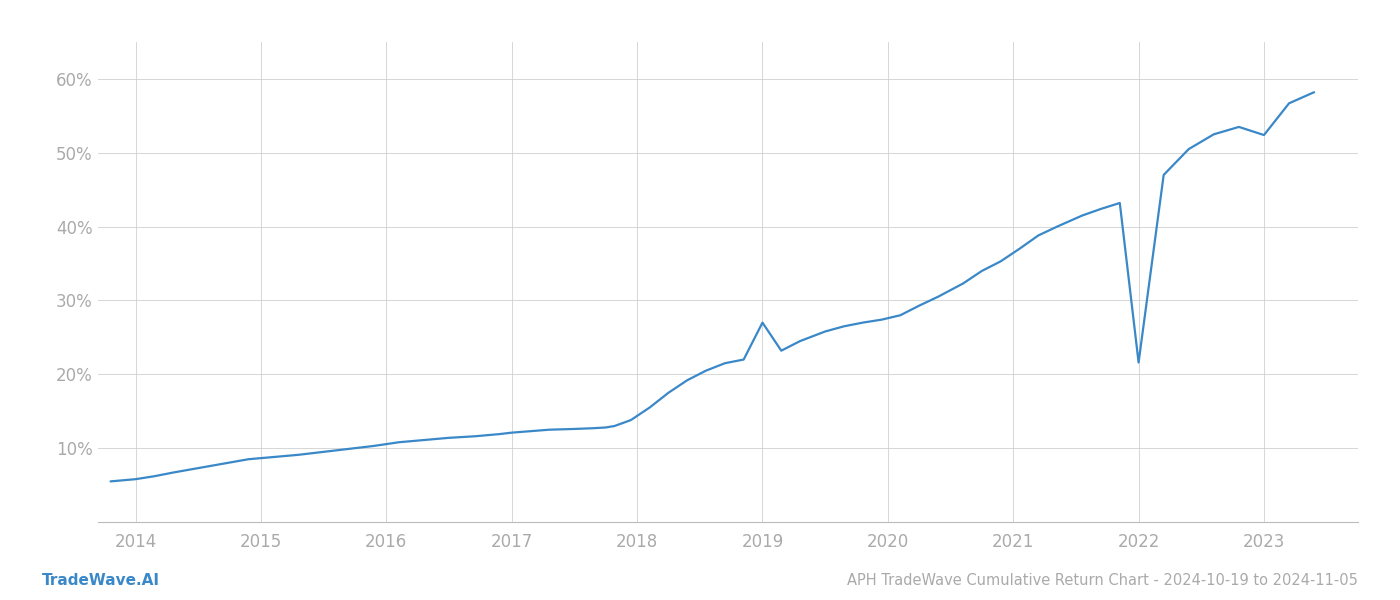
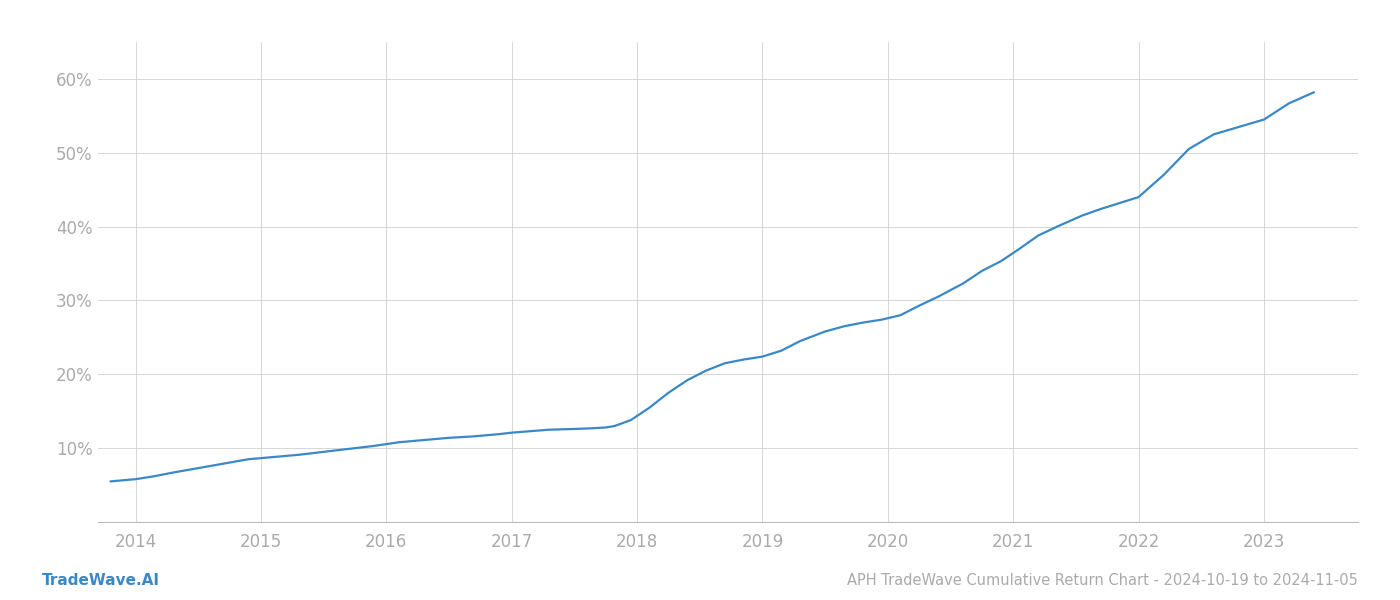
2019: 27.0% -> 22.4%
2022: 21.6% -> 44.0%
2023: 52.4% -> 54.5%
